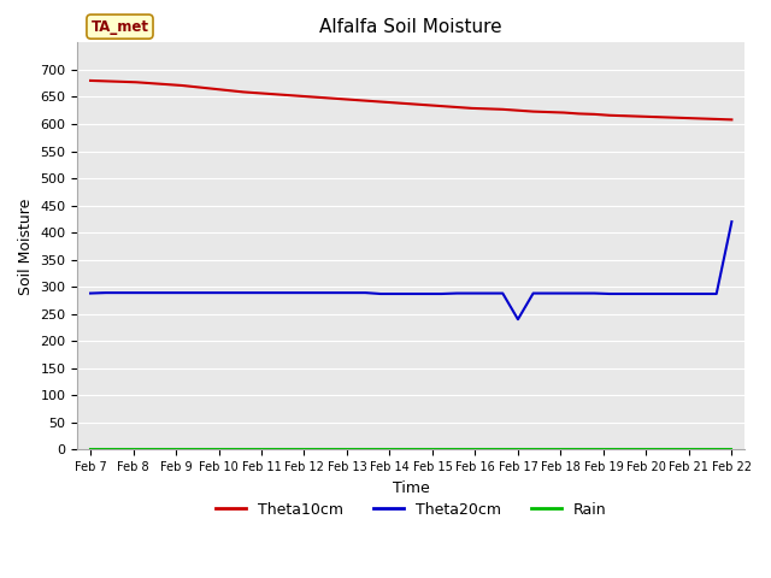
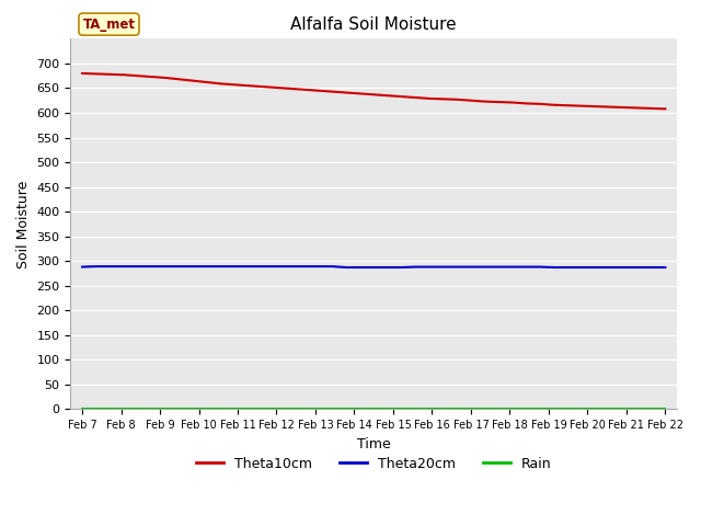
Theta20cm/Feb 17: 240 -> 288
Theta20cm/Feb 22: 420 -> 287
